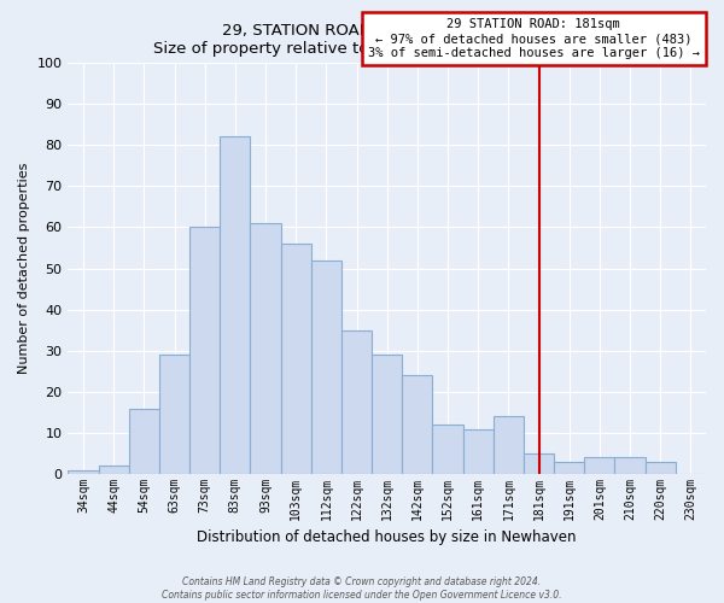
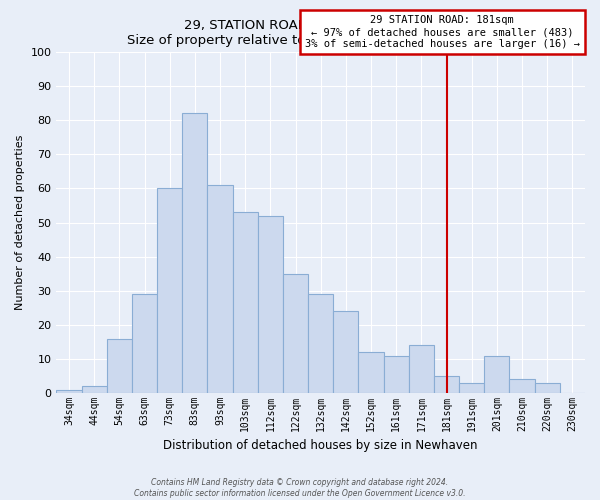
103sqm: 56 -> 53
201sqm: 4 -> 11
